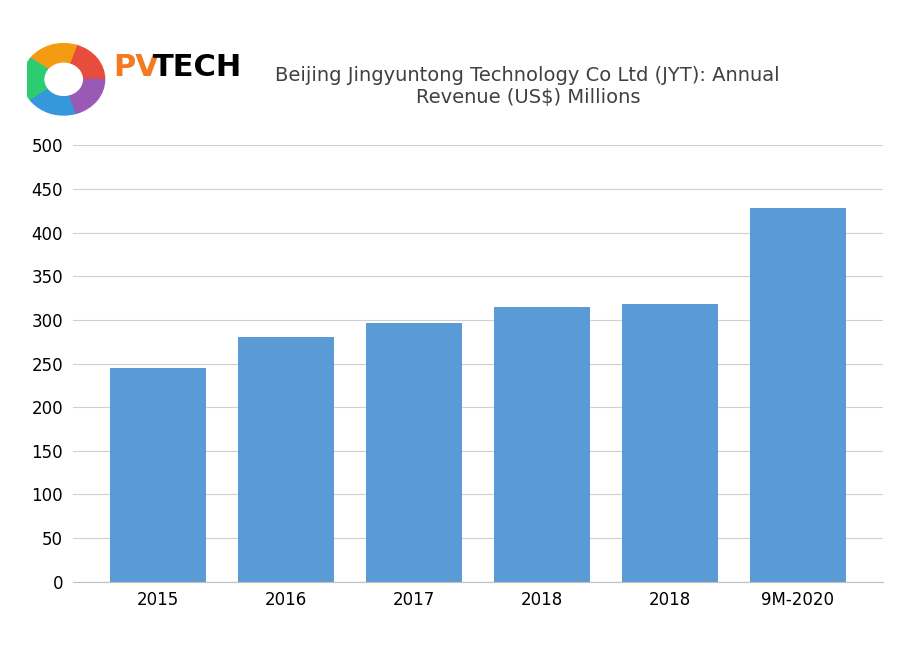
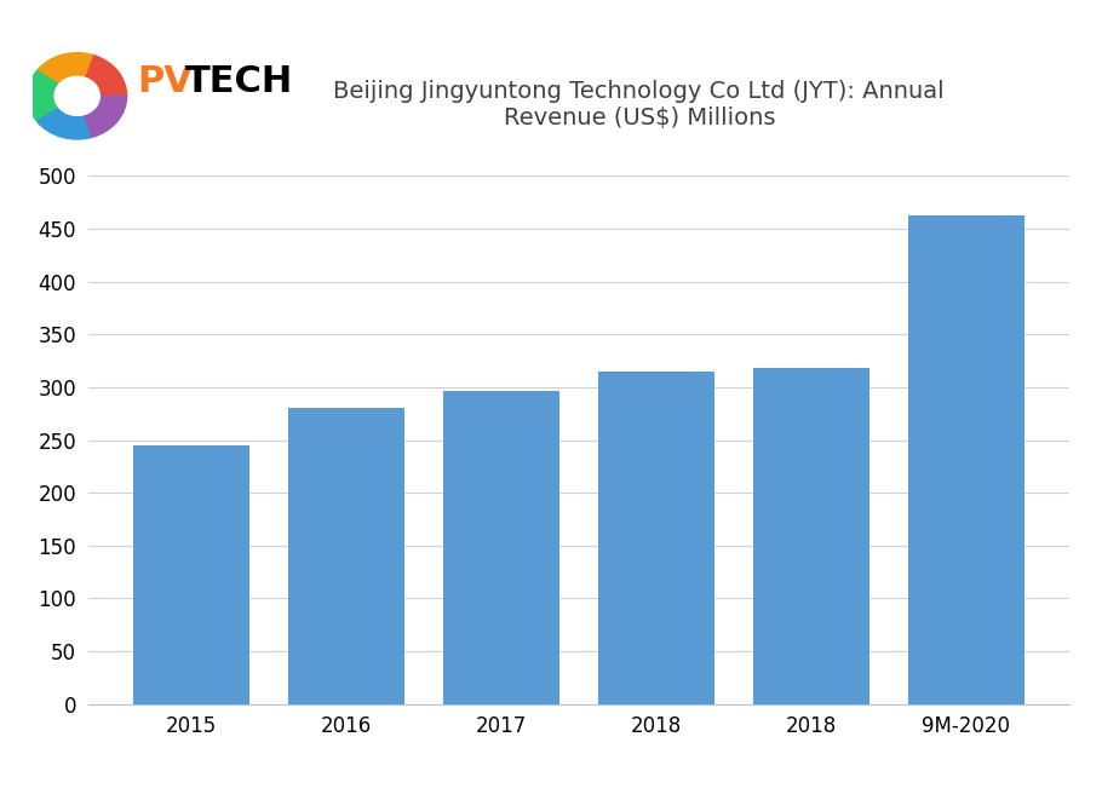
9M-2020: 428 -> 463
